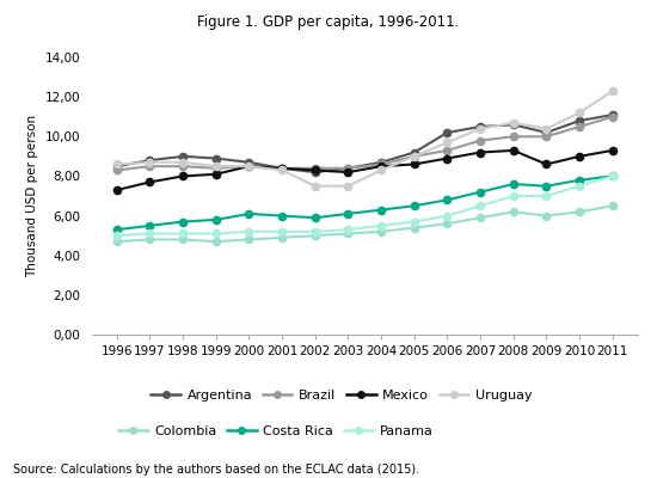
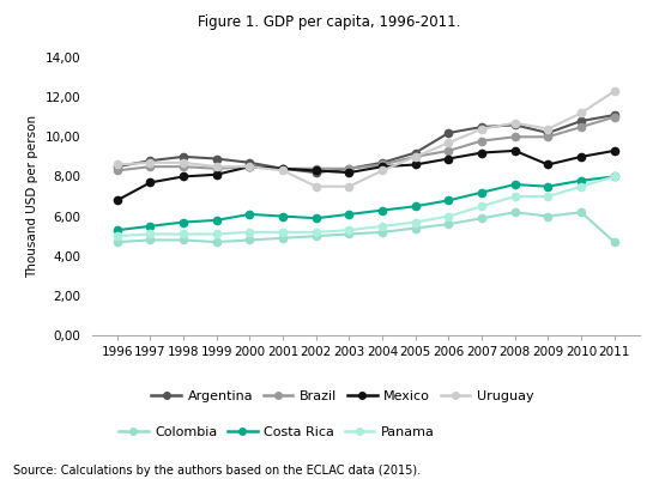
Mexico/1996: 7,3 -> 6,8
Colombia/2011: 6,5 -> 4,7
